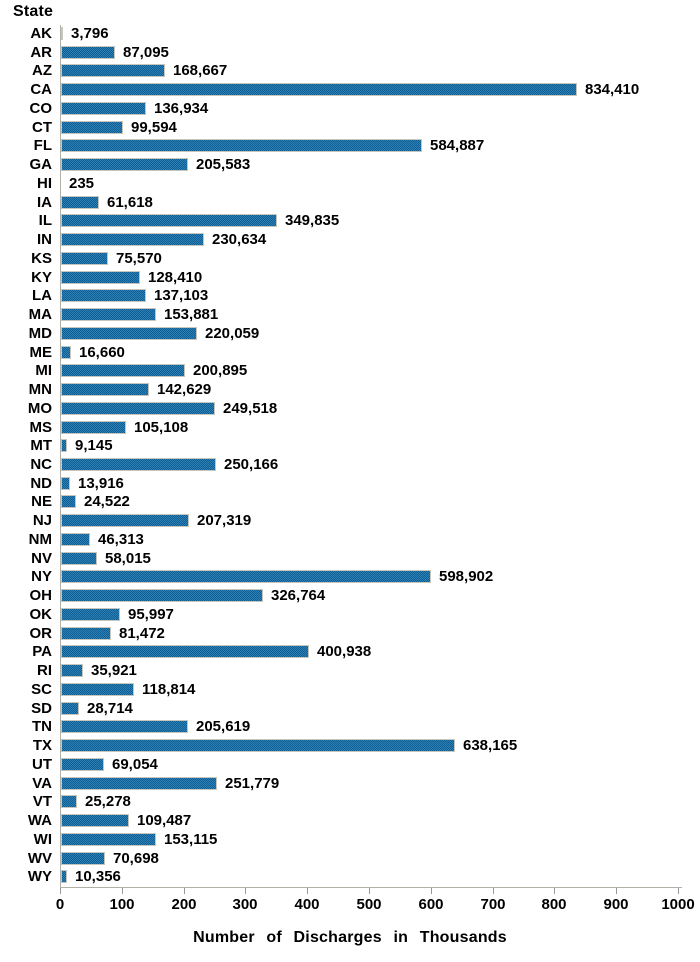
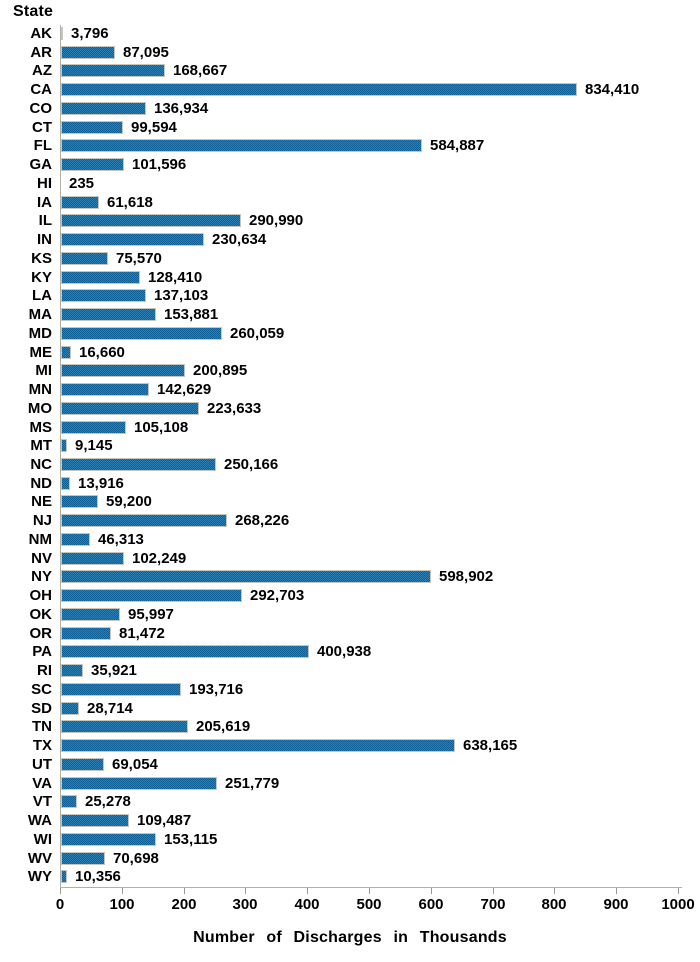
GA: 205,583 -> 101,596
IL: 349,835 -> 290,990
MD: 220,059 -> 260,059
MO: 249,518 -> 223,633
NE: 24,522 -> 59,200
NJ: 207,319 -> 268,226
NV: 58,015 -> 102,249
OH: 326,764 -> 292,703
SC: 118,814 -> 193,716
